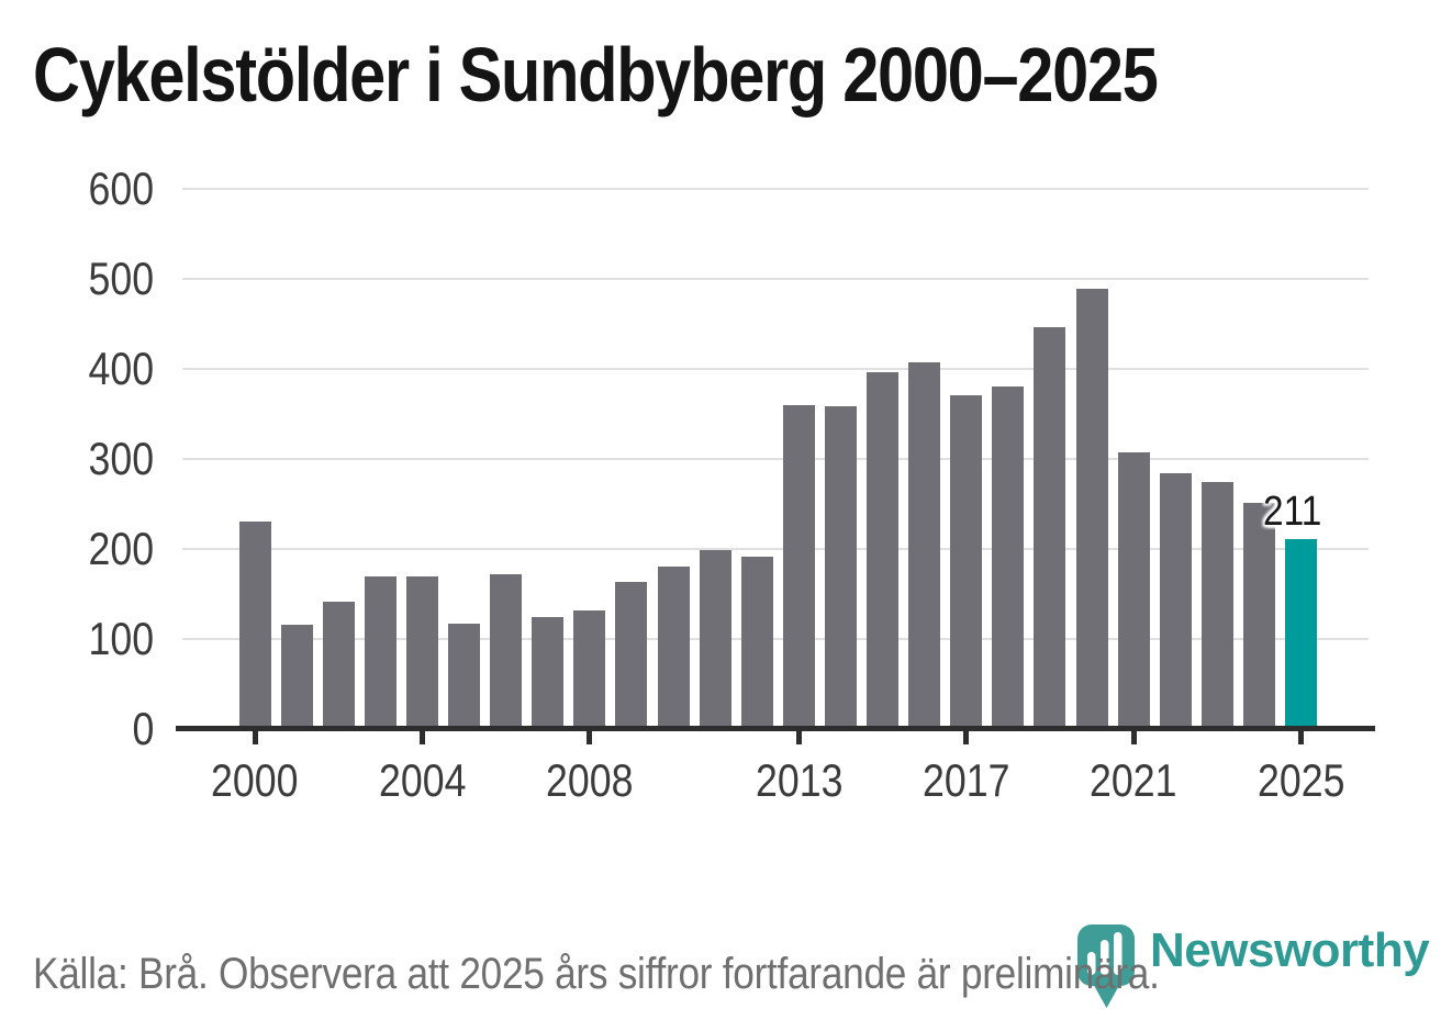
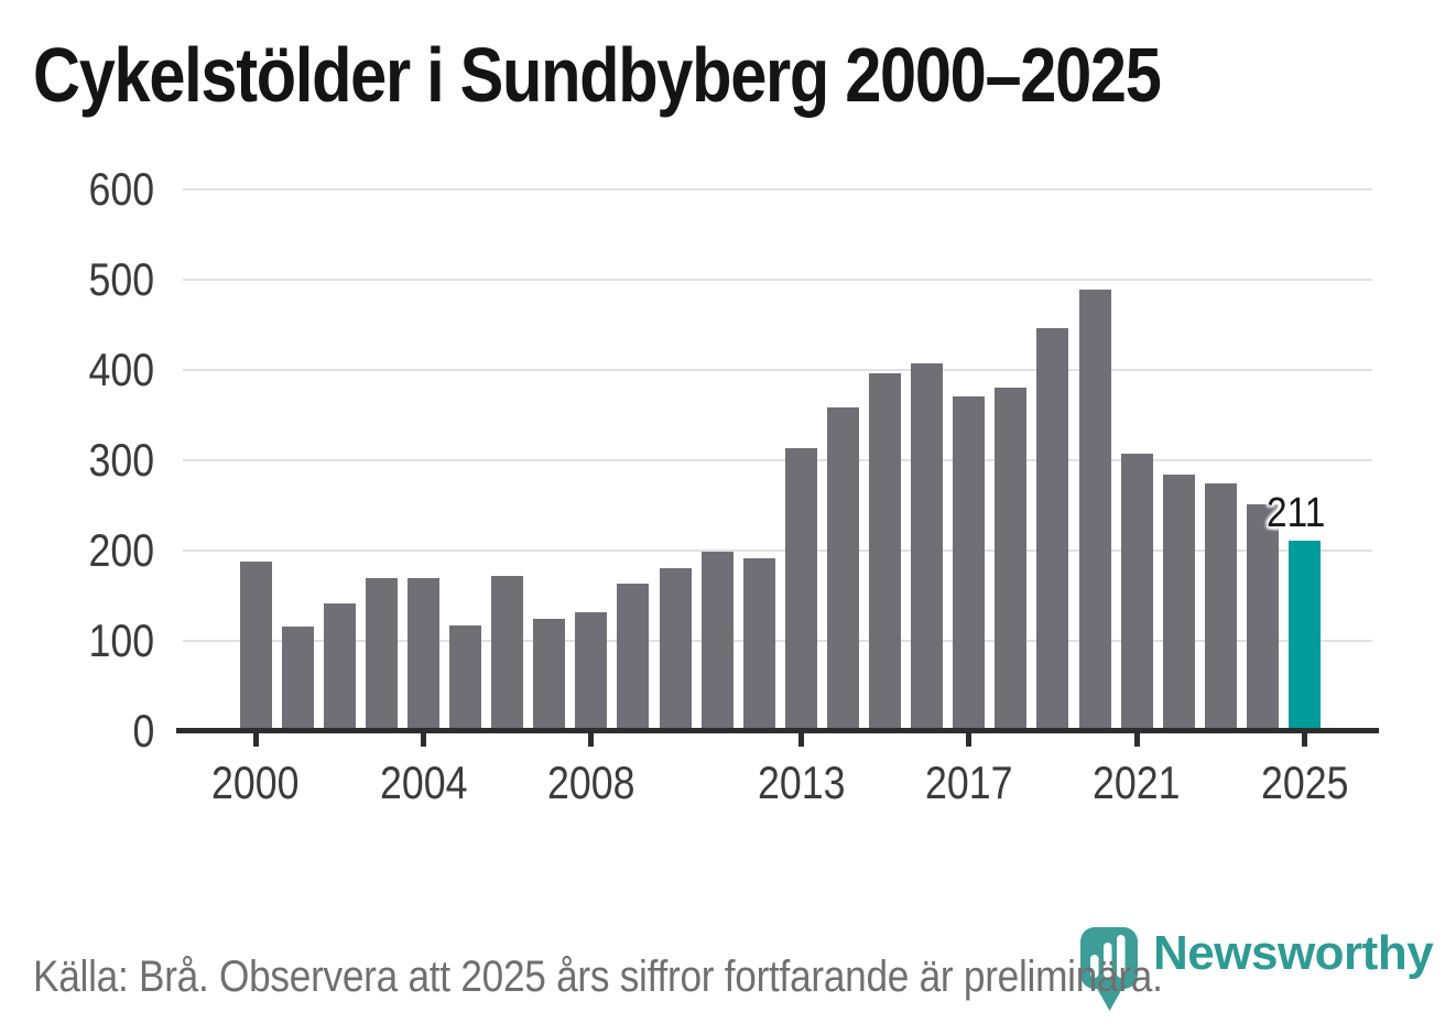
2000: 230 -> 190
2013: 360 -> 310
